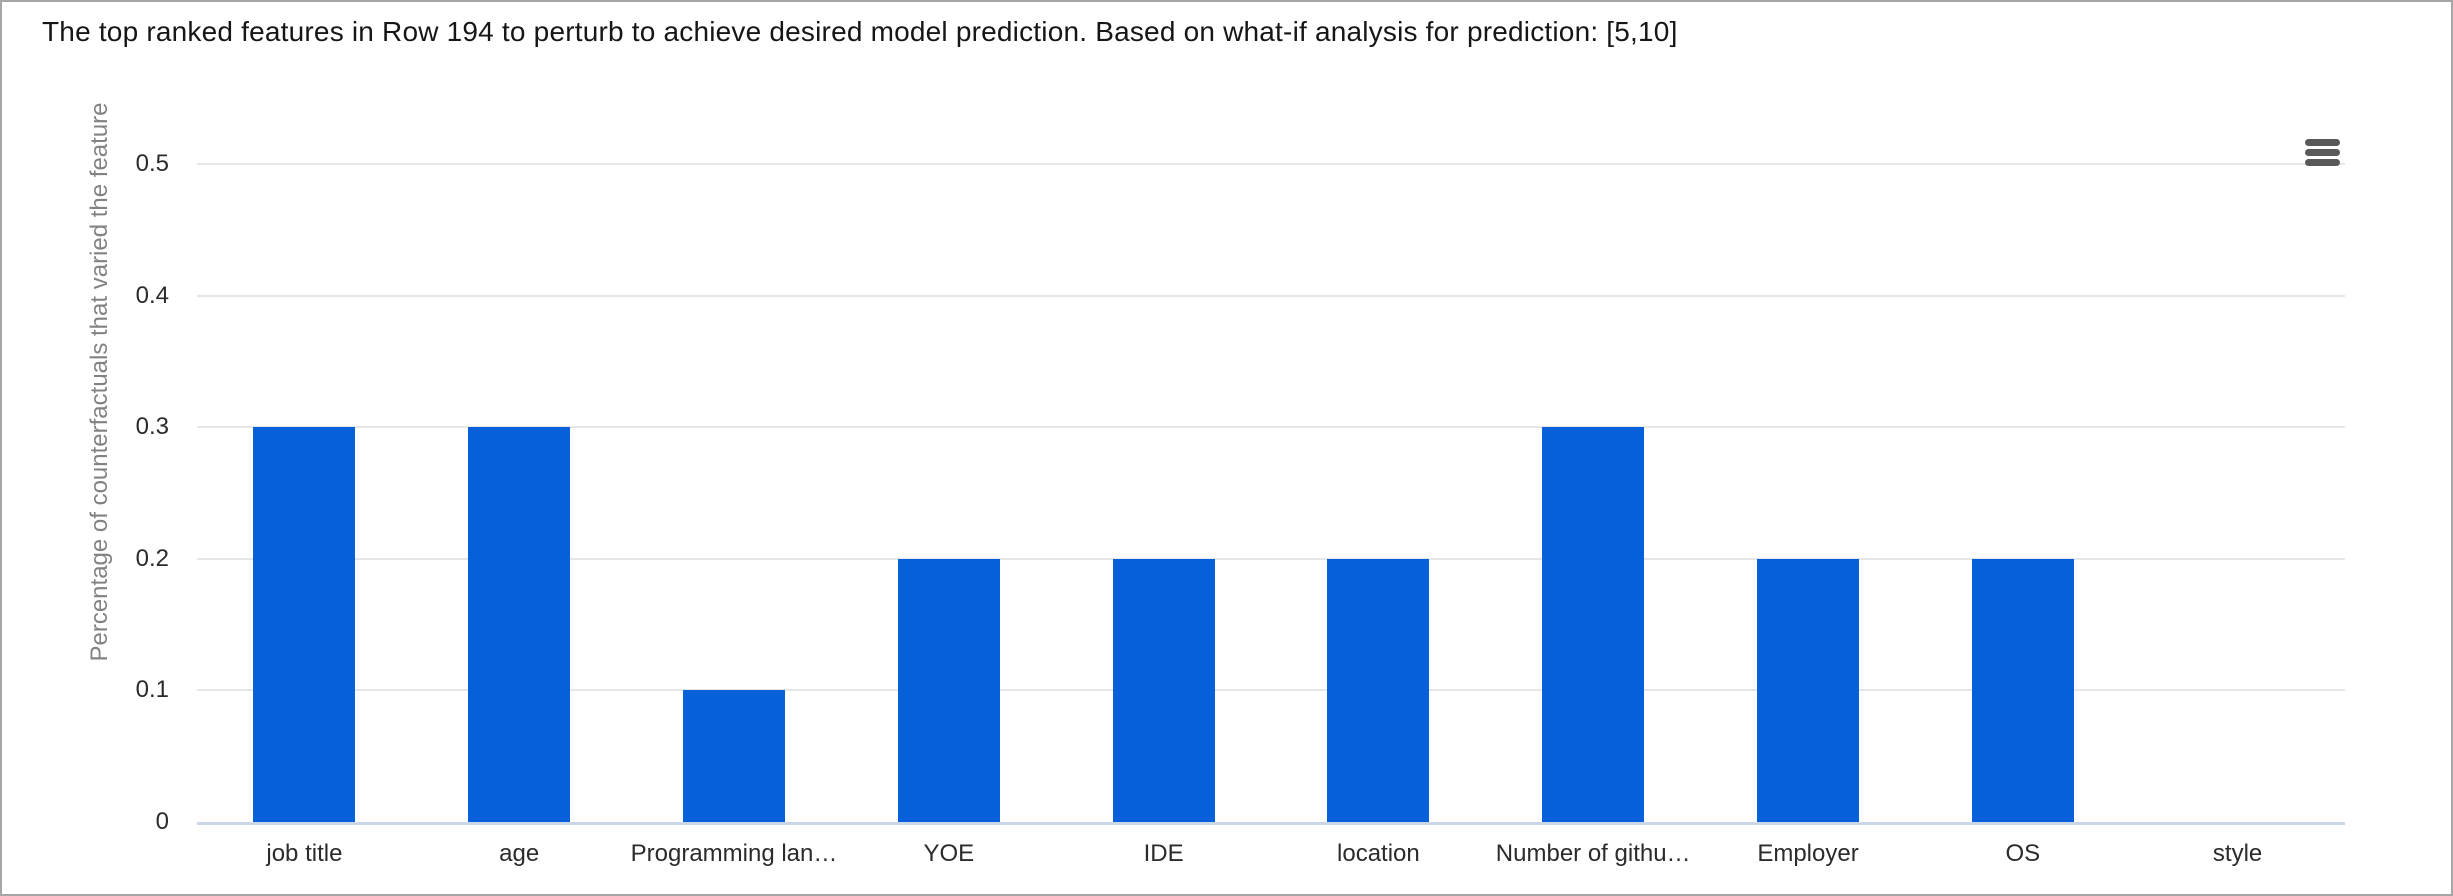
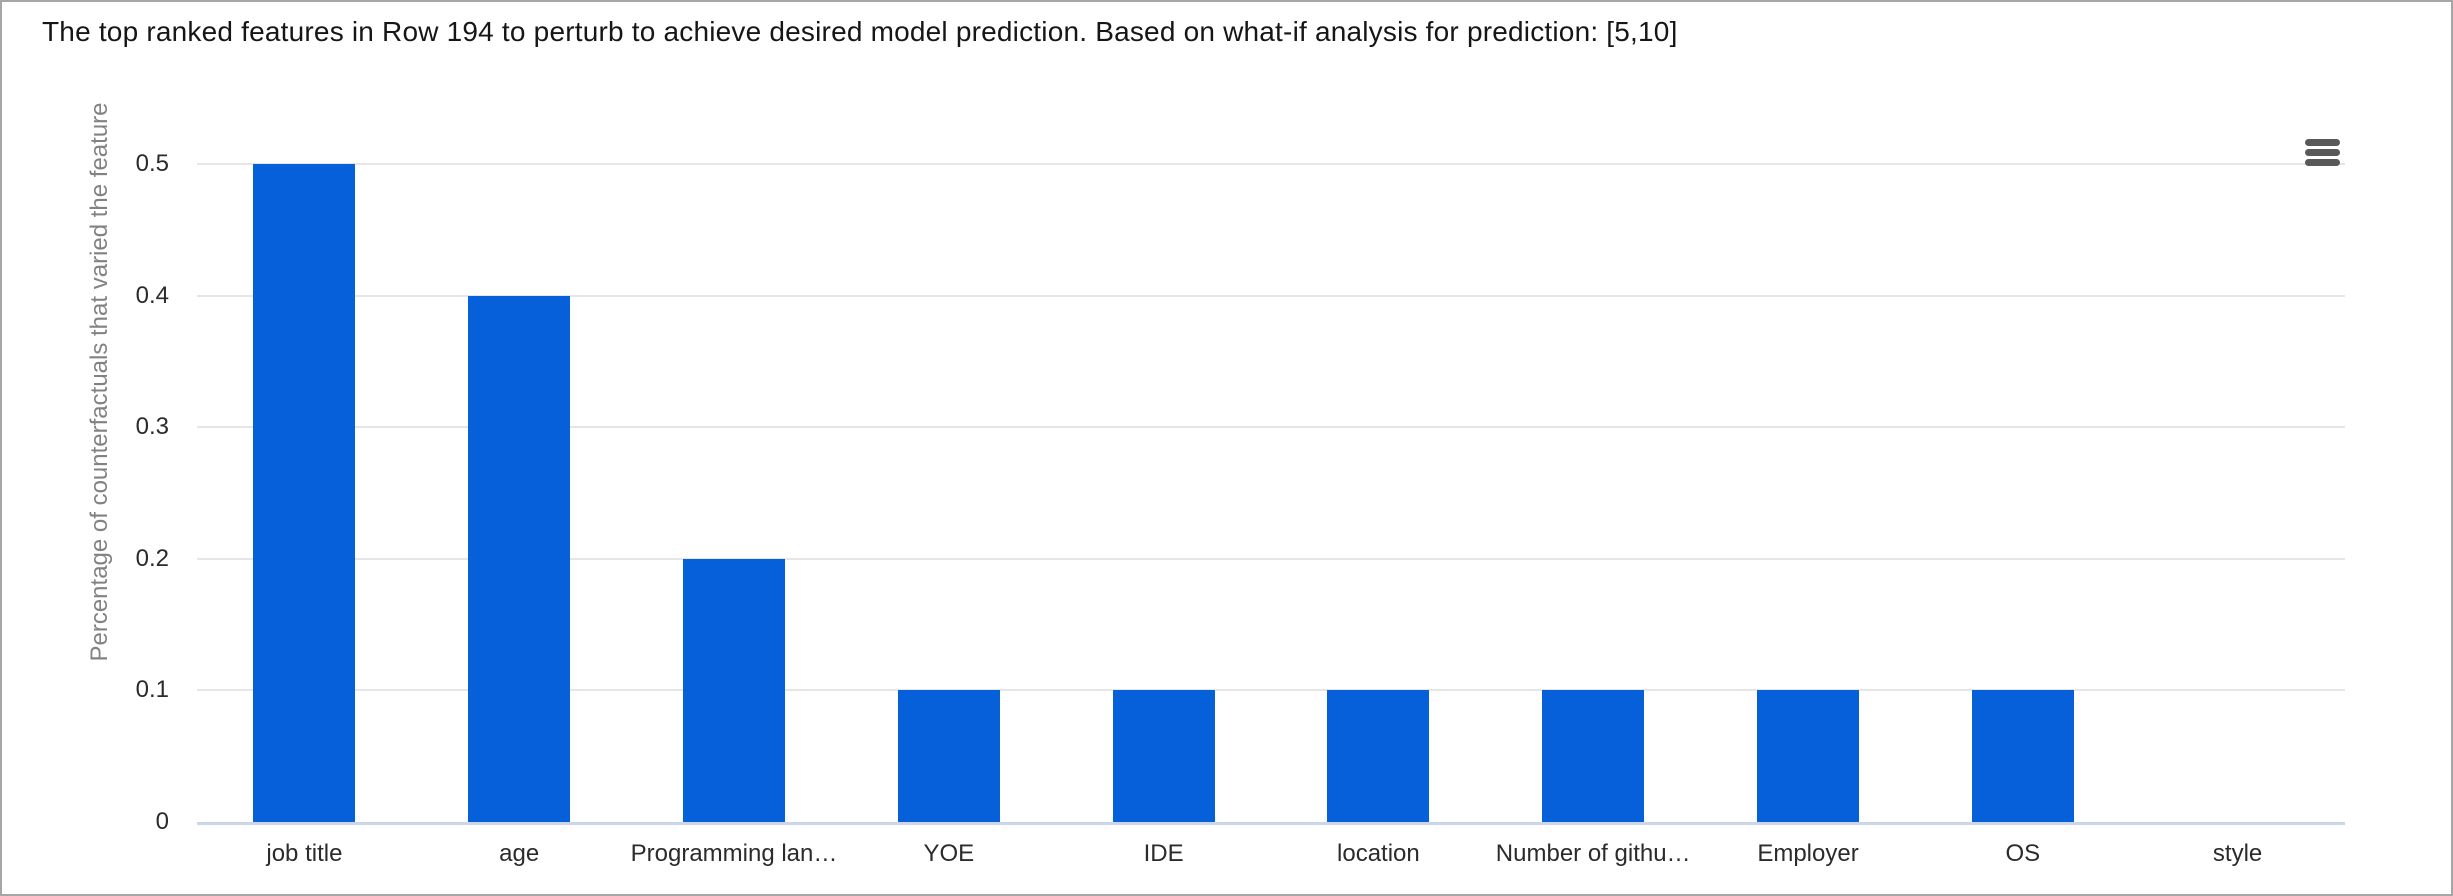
job title: 0.3 -> 0.5
age: 0.3 -> 0.4
Programming lan…: 0.1 -> 0.2
YOE: 0.2 -> 0.1
IDE: 0.2 -> 0.1
location: 0.2 -> 0.1
Number of githu…: 0.3 -> 0.1
Employer: 0.2 -> 0.1
OS: 0.2 -> 0.1
